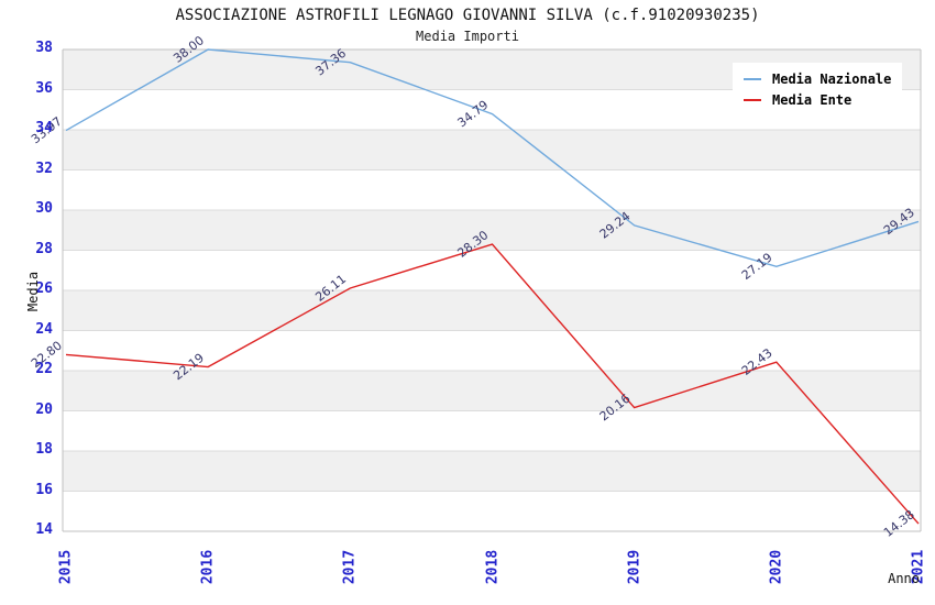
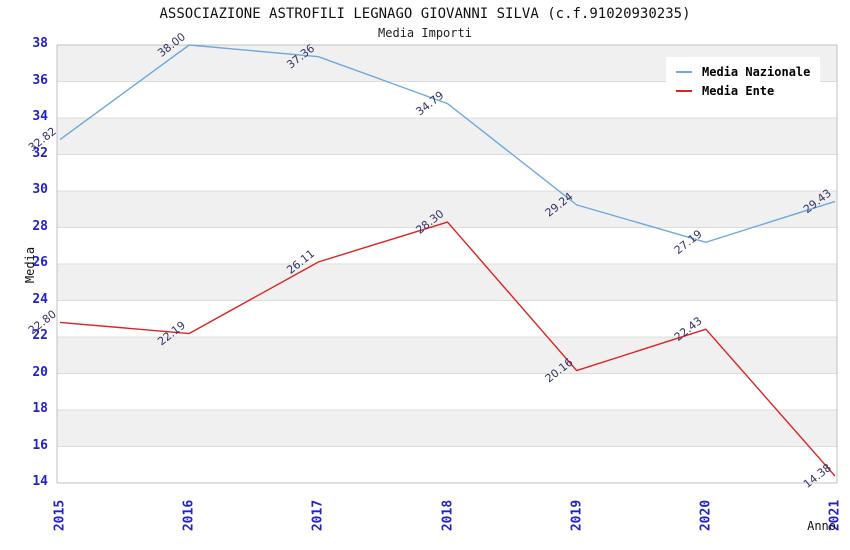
Media Nazionale/2015: 33.97 -> 32.82
